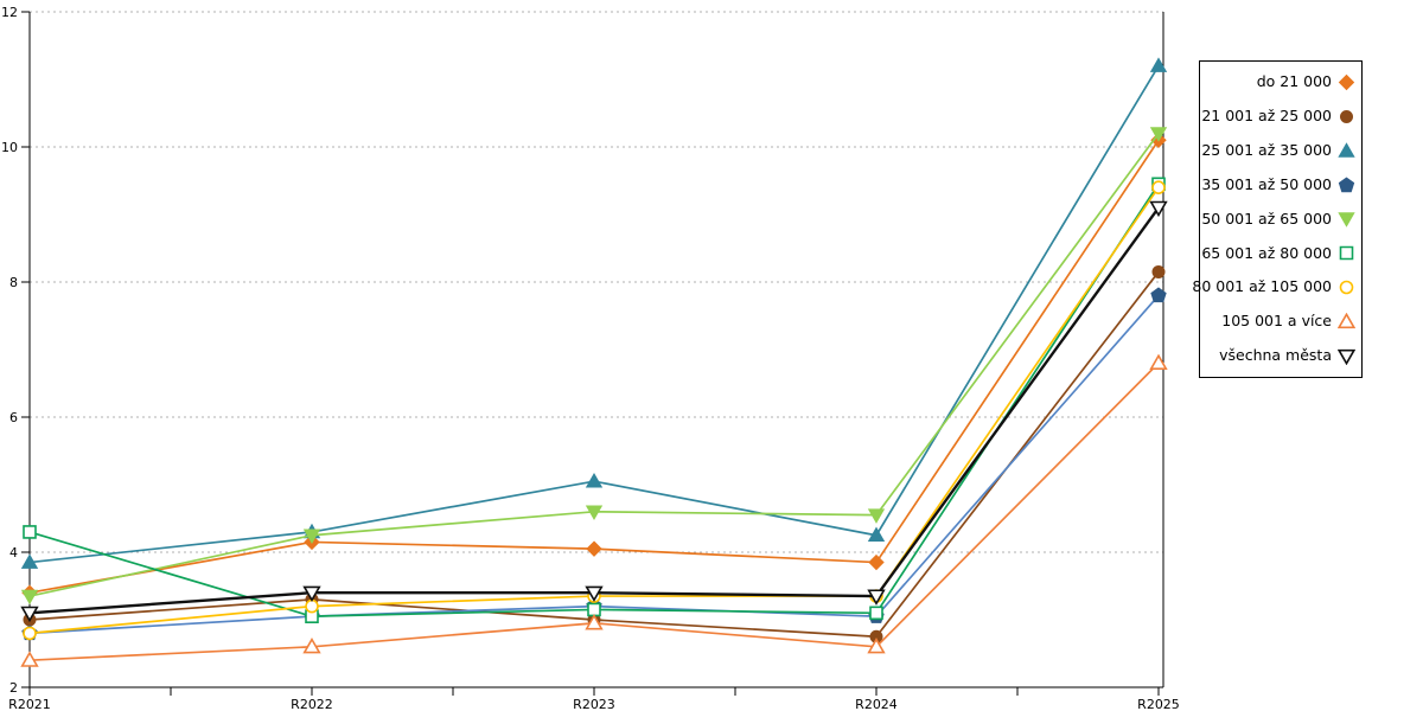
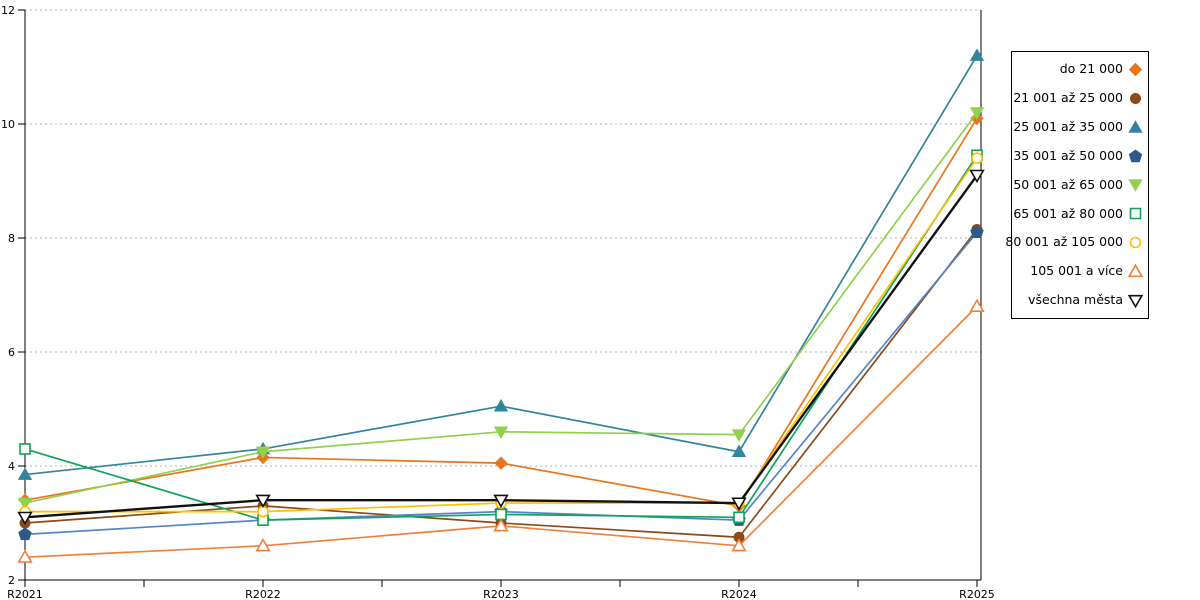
80 001 až 105 000/R2021: 2.8 -> 3.2
do 21 000/R2024: 3.9 -> 3.3
35 001 až 50 000/R2025: 7.8 -> 8.1
